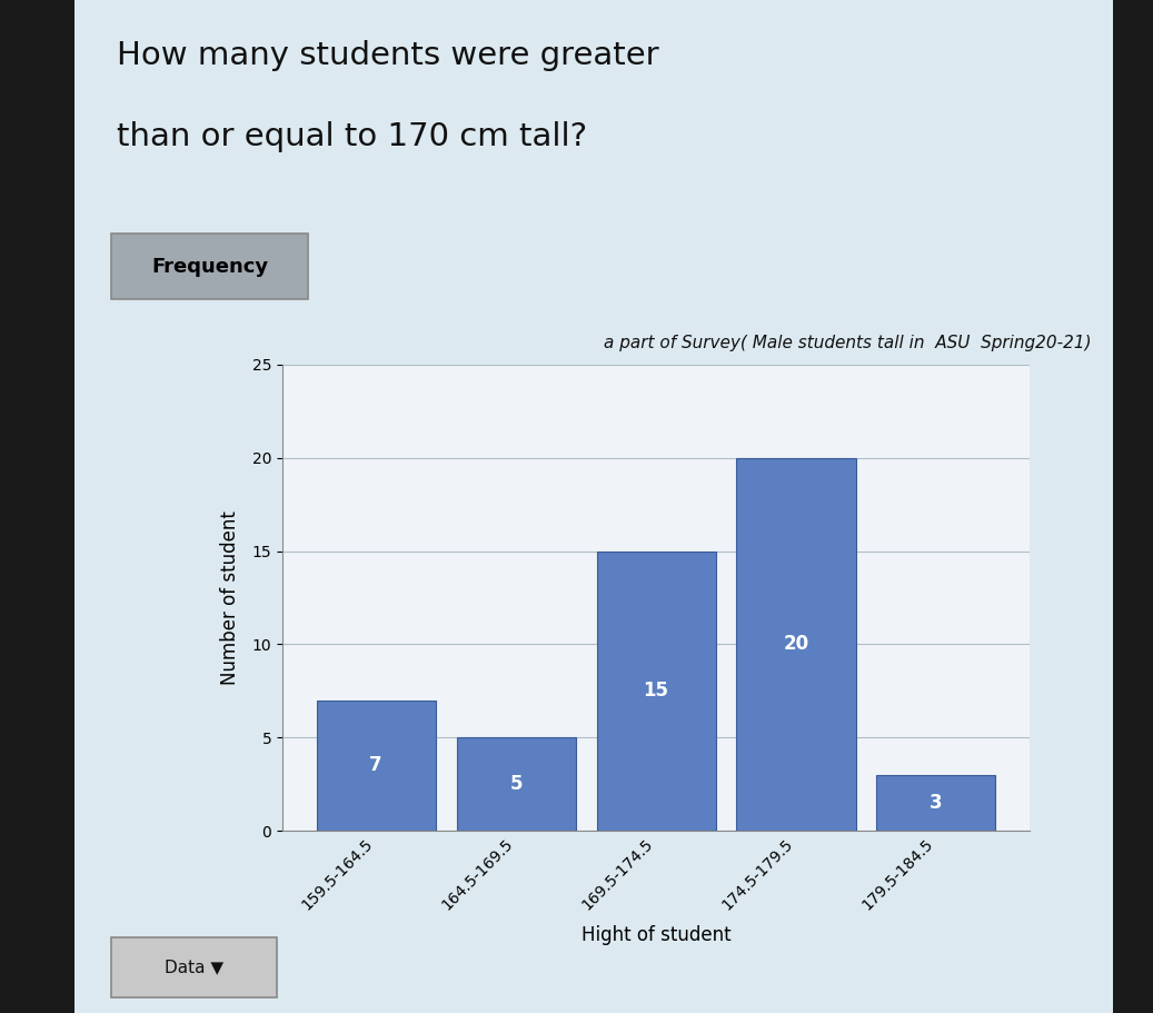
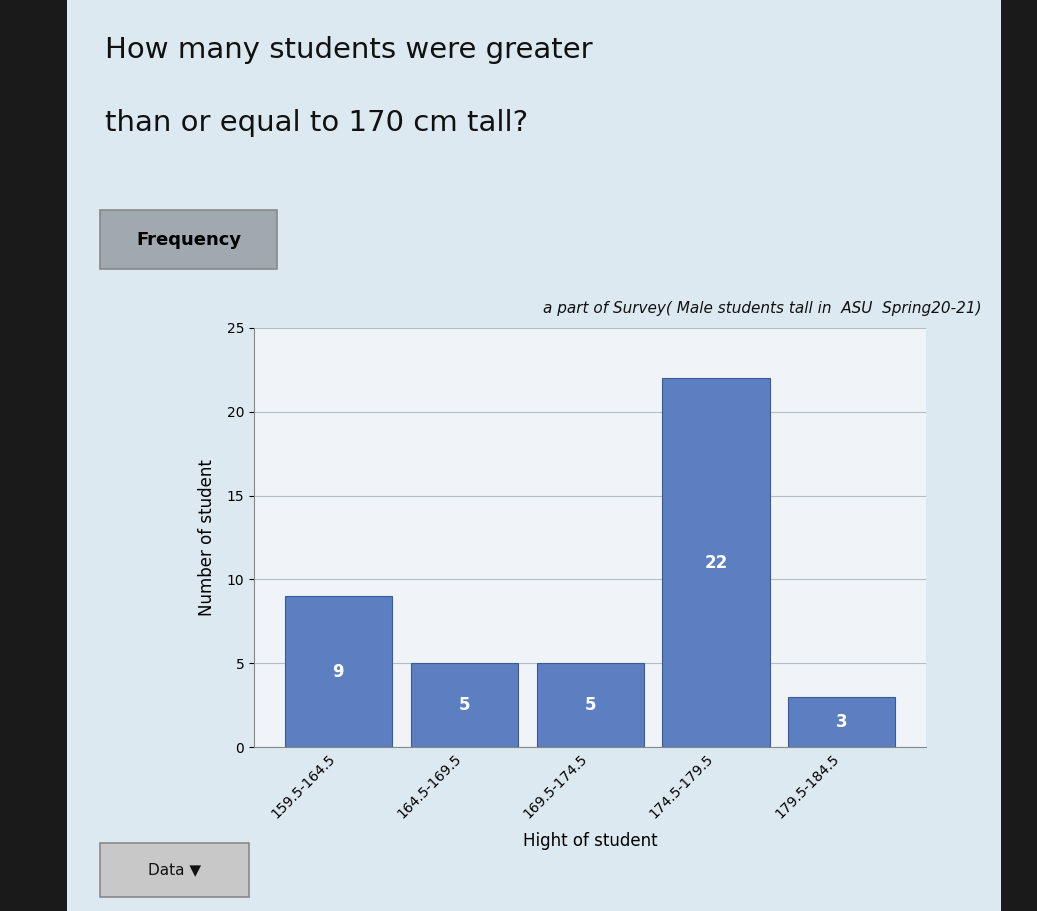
159.5-164.5: 7 -> 9
169.5-174.5: 15 -> 5
174.5-179.5: 20 -> 22
